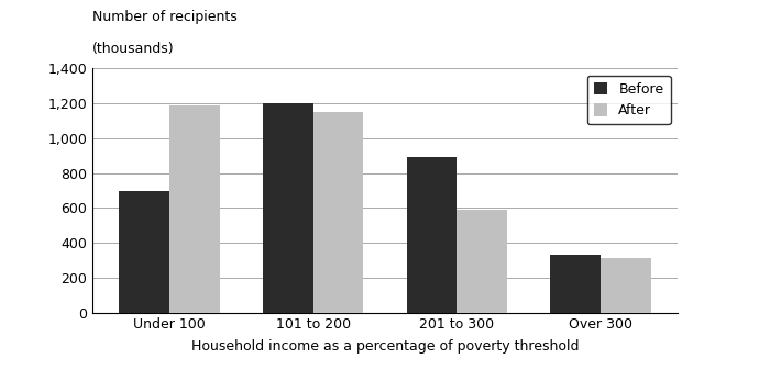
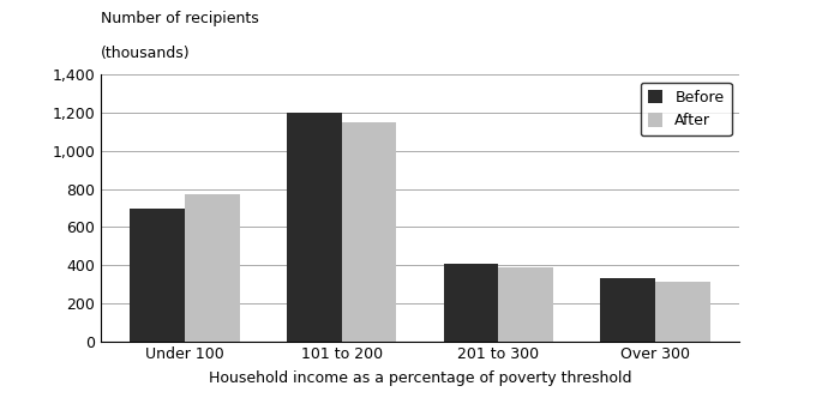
After/Under 100: 1,190 -> 770
Before/201 to 300: 890 -> 410
After/201 to 300: 590 -> 390
